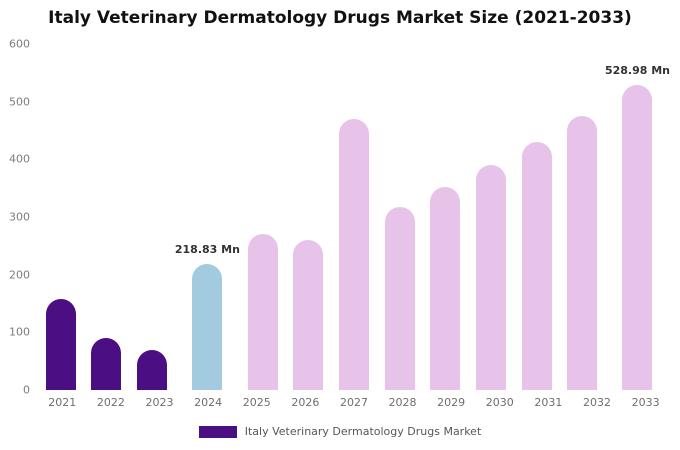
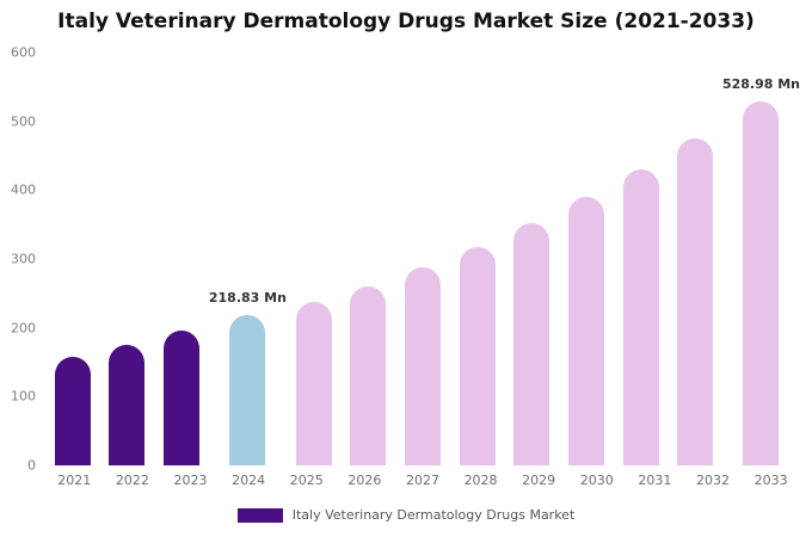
2022: 90 -> 180
2023: 70 -> 200
2025: 270 -> 240
2027: 470 -> 290
